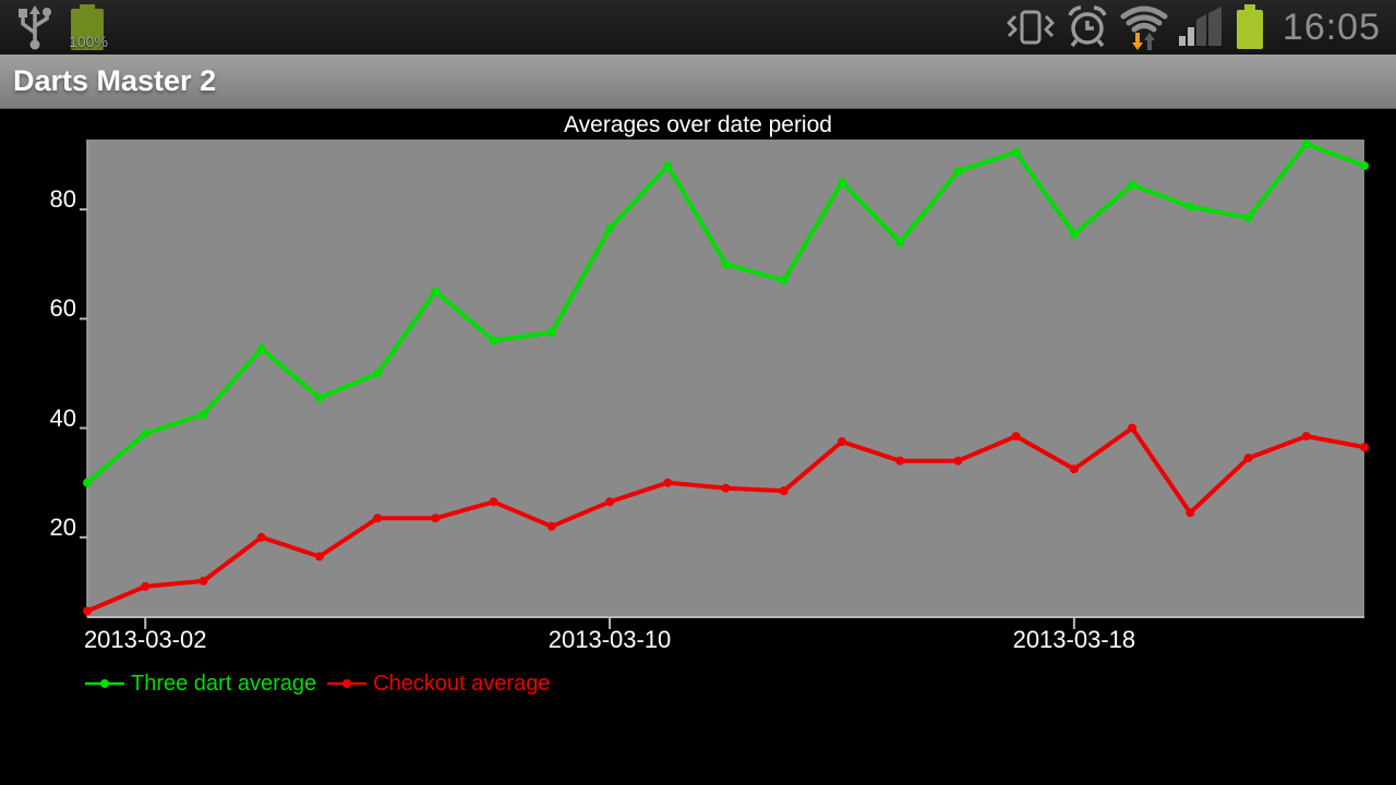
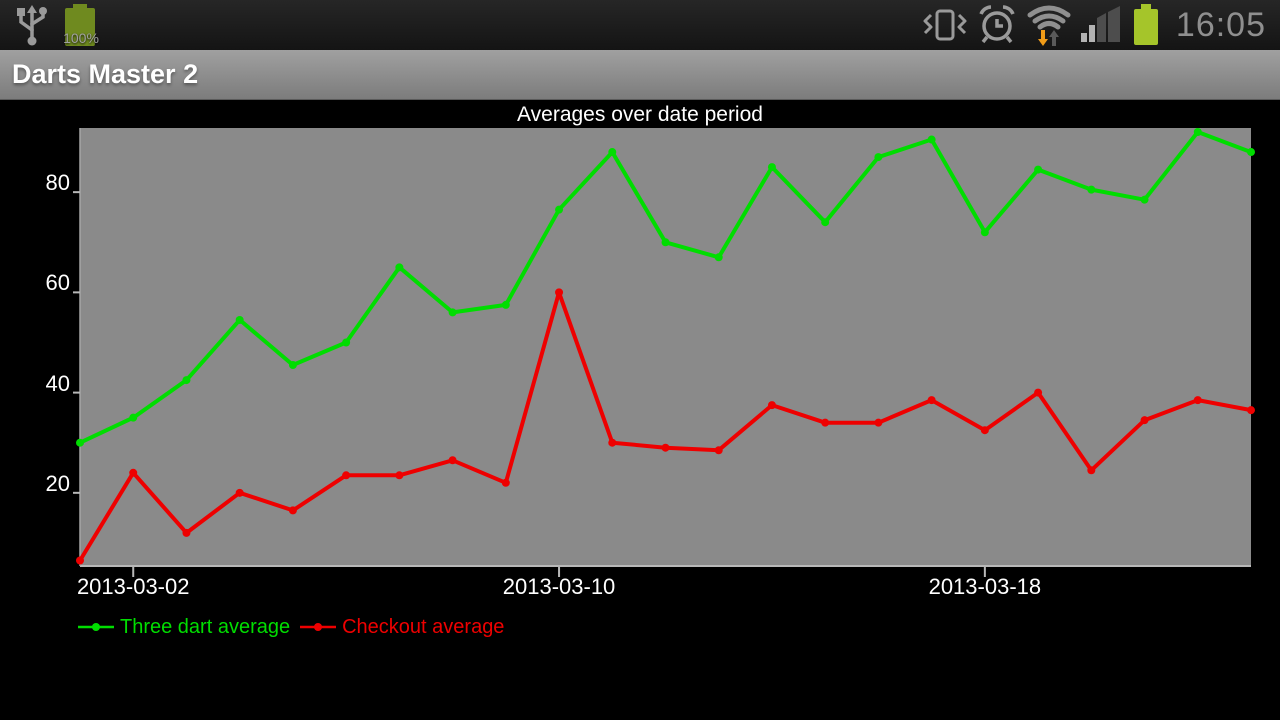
Three dart average/2013-03-02: 39 -> 35
Checkout average/2013-03-02: 11 -> 24
Checkout average/2013-03-10: 26 -> 60
Three dart average/2013-03-18: 76 -> 72
